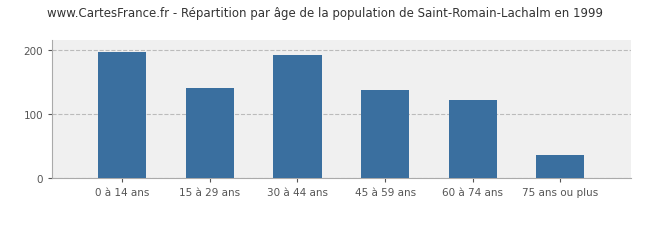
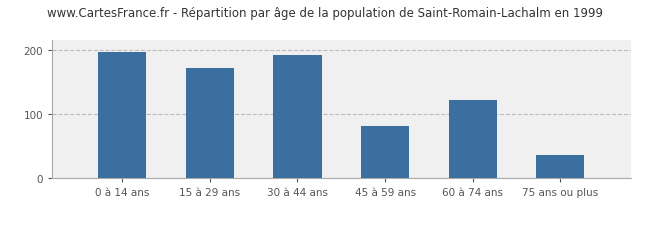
15 à 29 ans: 141 -> 172
45 à 59 ans: 138 -> 82
